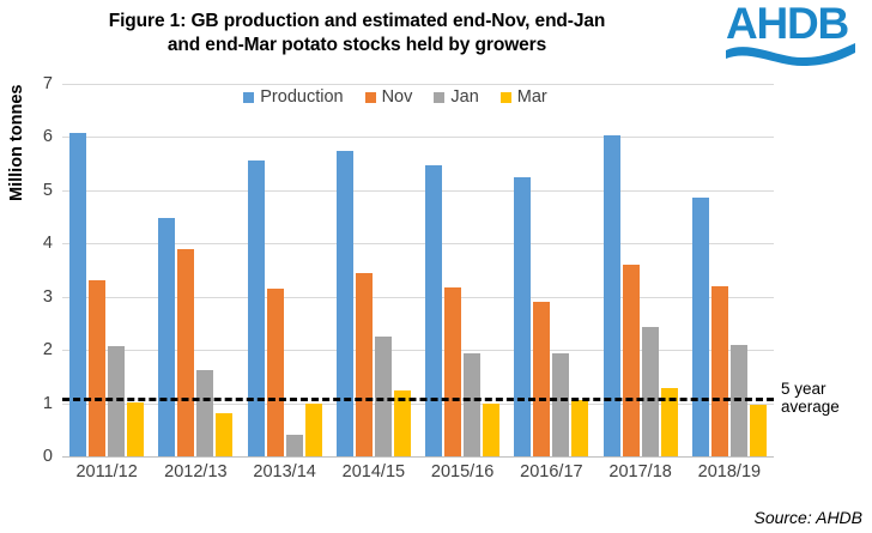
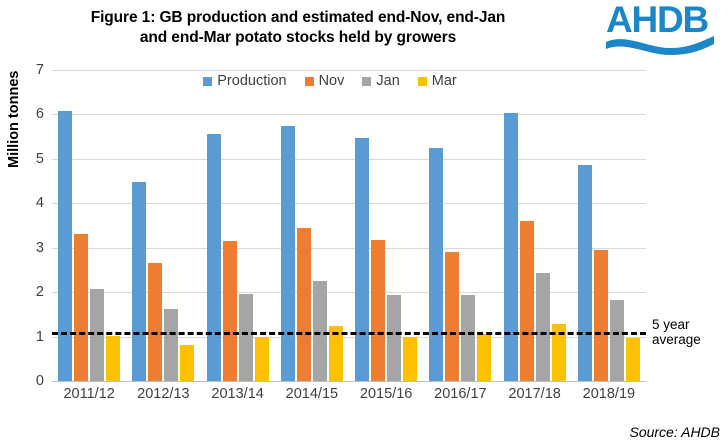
Nov/2012/13: 3.9 -> 2.7
Jan/2013/14: 0.4 -> 1.9
Nov/2018/19: 3.2 -> 3.0
Jan/2018/19: 2.1 -> 1.8
